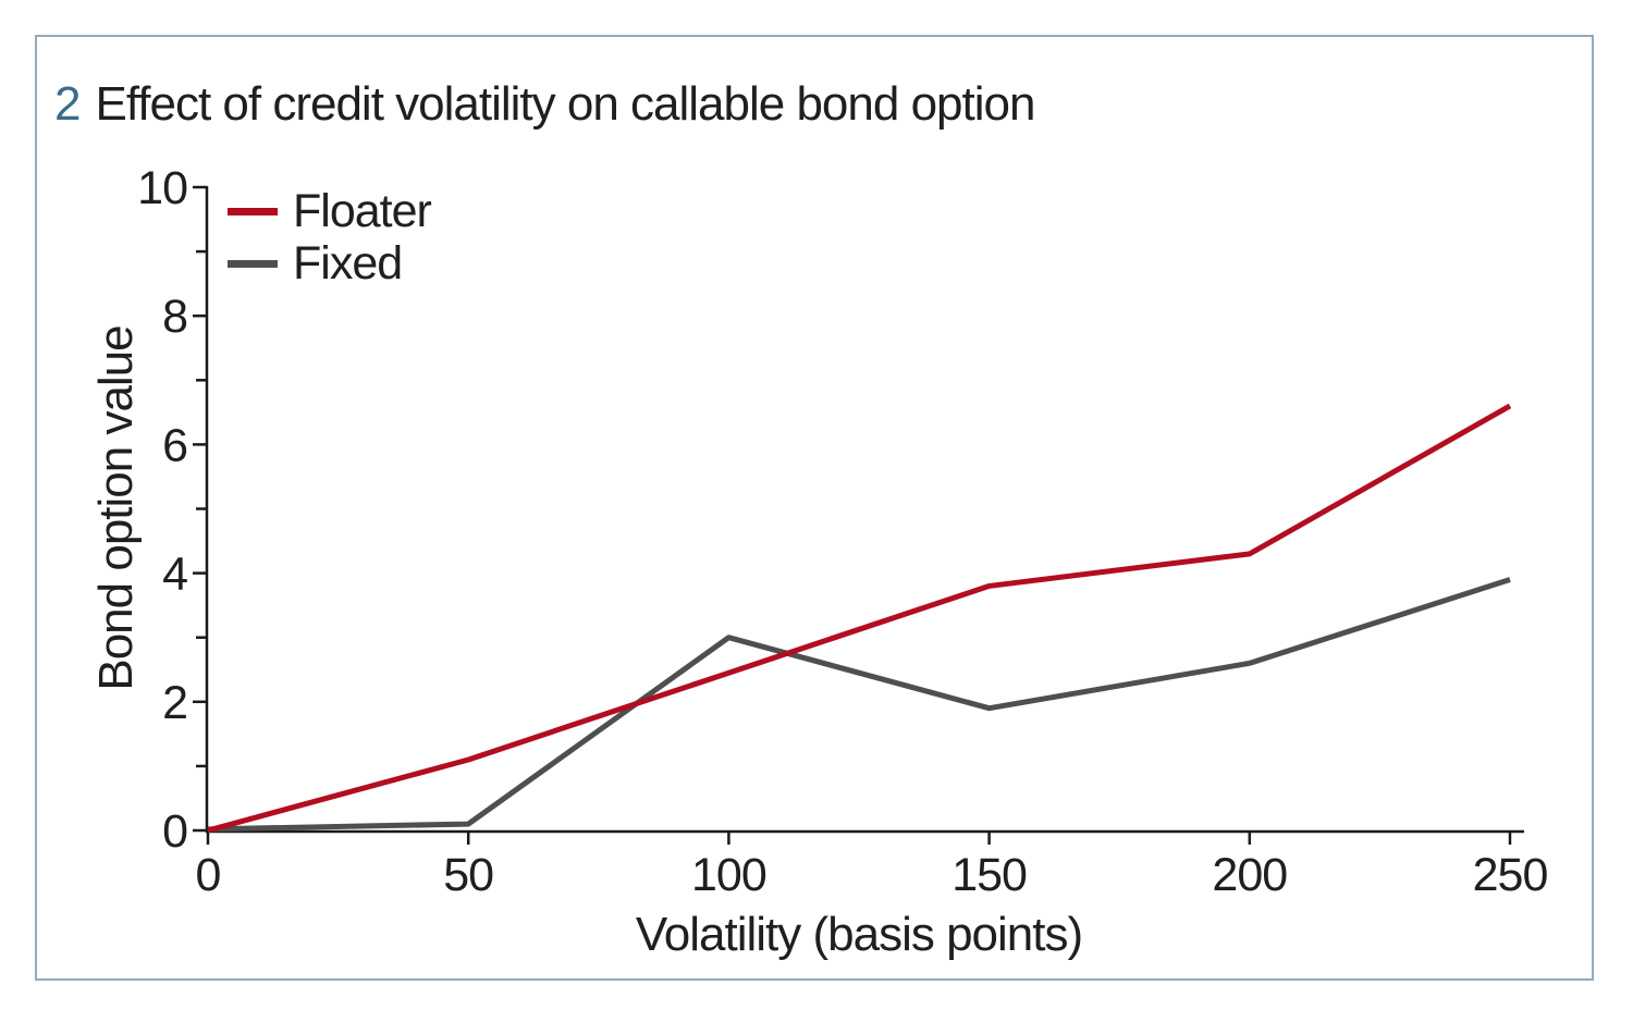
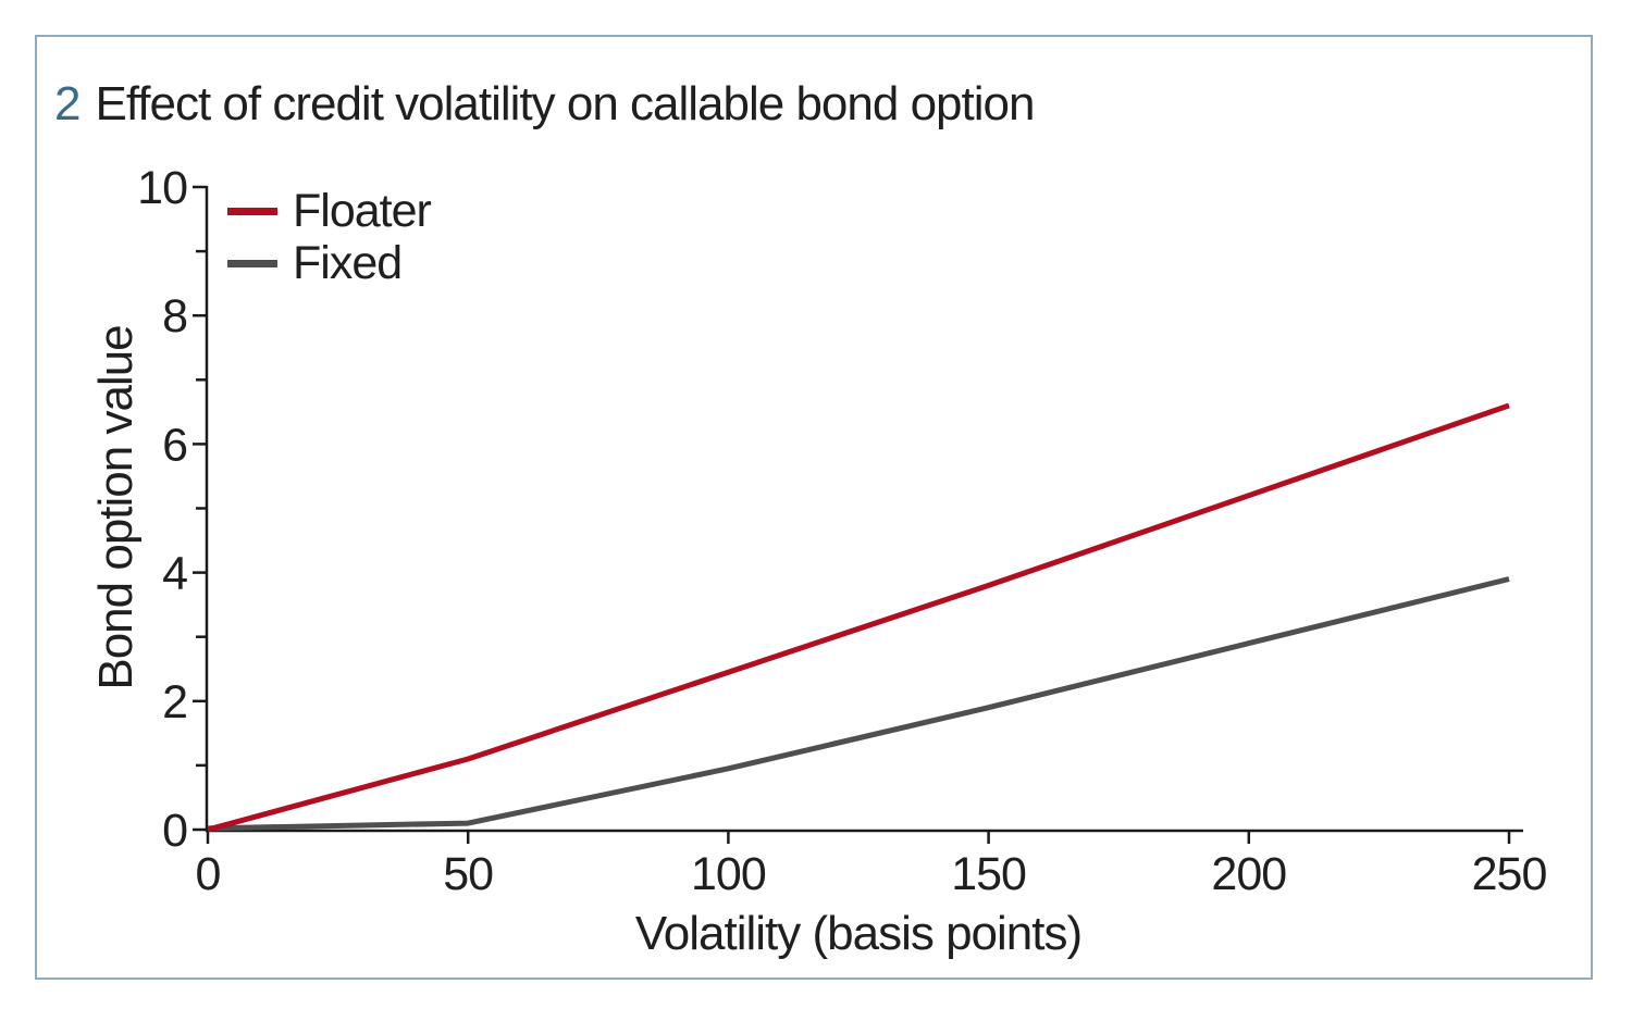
Fixed/100: 3.0 -> 0.9
Floater/200: 4.3 -> 5.2
Fixed/200: 2.6 -> 2.9
